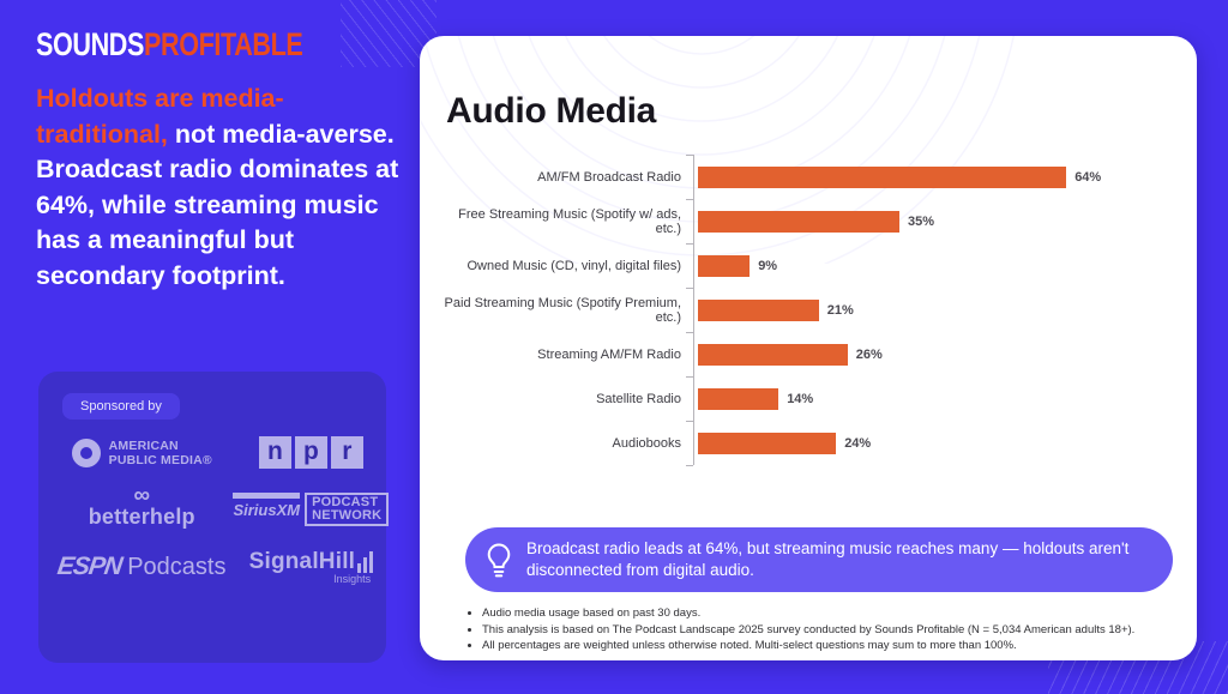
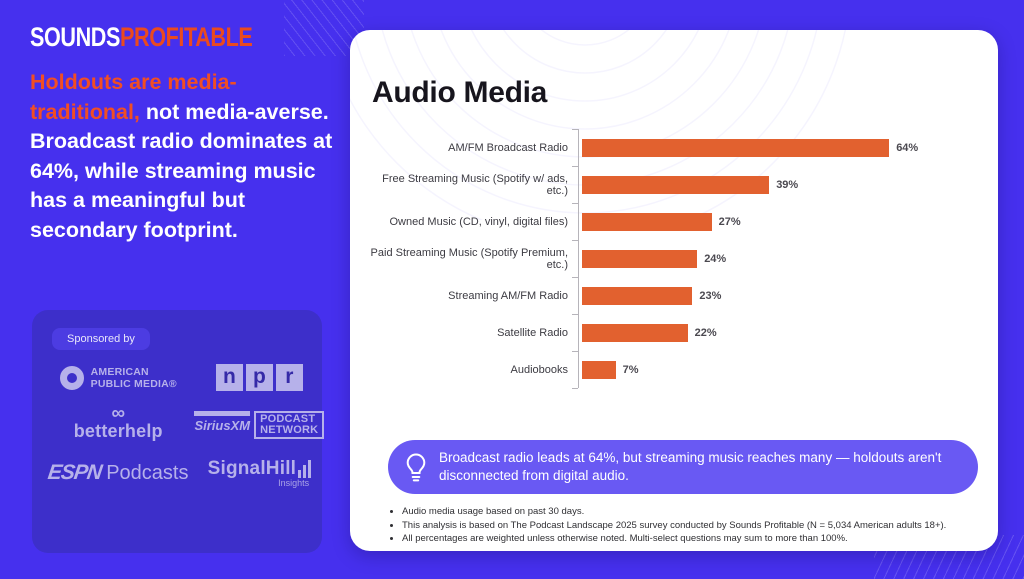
Free Streaming Music (Spotify w/ ads, etc.): 35% -> 39%
Owned Music (CD, vinyl, digital files): 9% -> 27%
Paid Streaming Music (Spotify Premium, etc.): 21% -> 24%
Streaming AM/FM Radio: 26% -> 23%
Satellite Radio: 14% -> 22%
Audiobooks: 24% -> 7%
